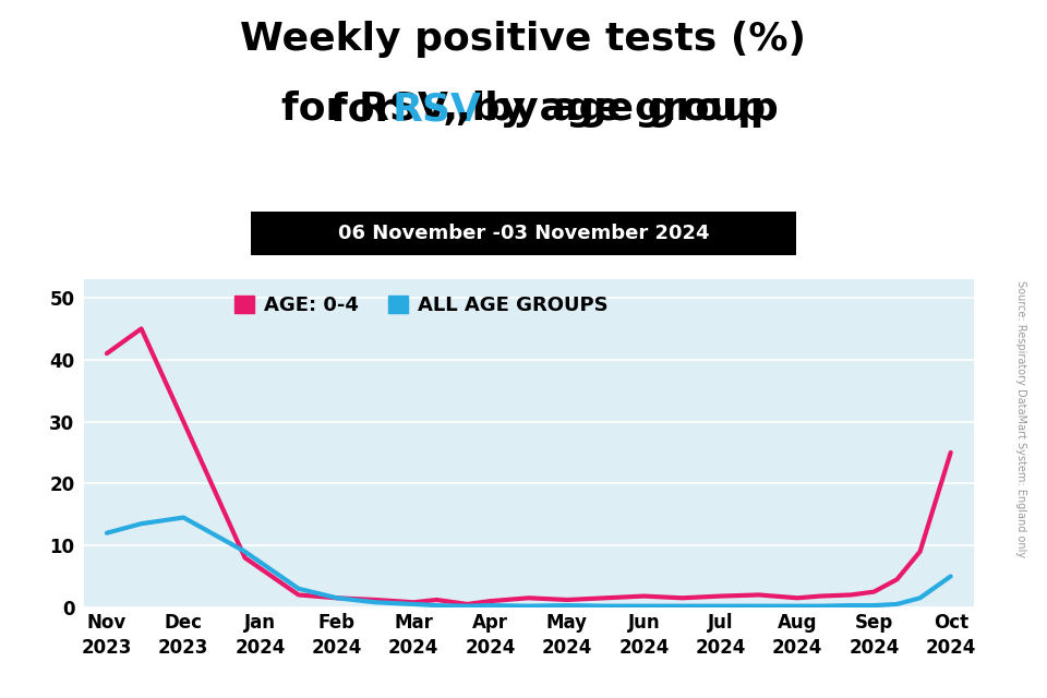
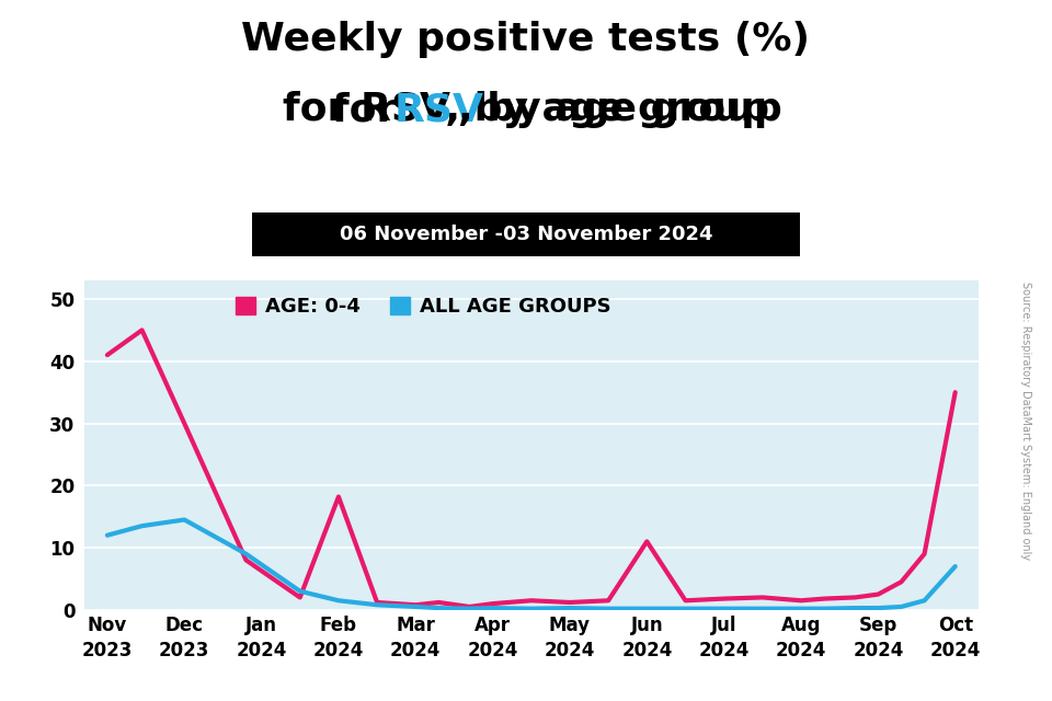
AGE: 0-4/Feb 2024: 1.5 -> 18.2
AGE: 0-4/Jun 2024: 1.8 -> 11.0
AGE: 0-4/Oct 2024: 25.0 -> 35.0
ALL AGE GROUPS/Oct 2024: 5.0 -> 7.0
